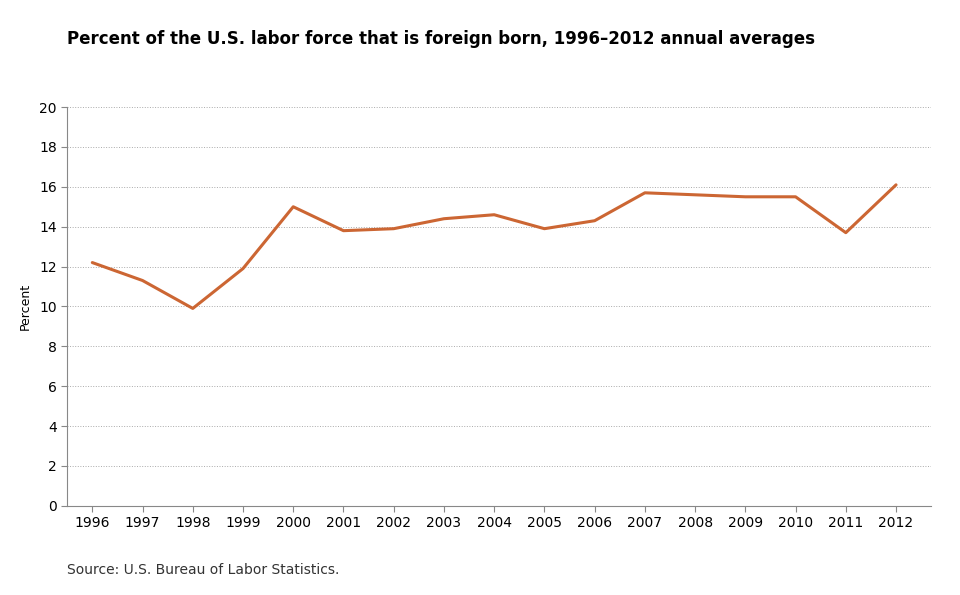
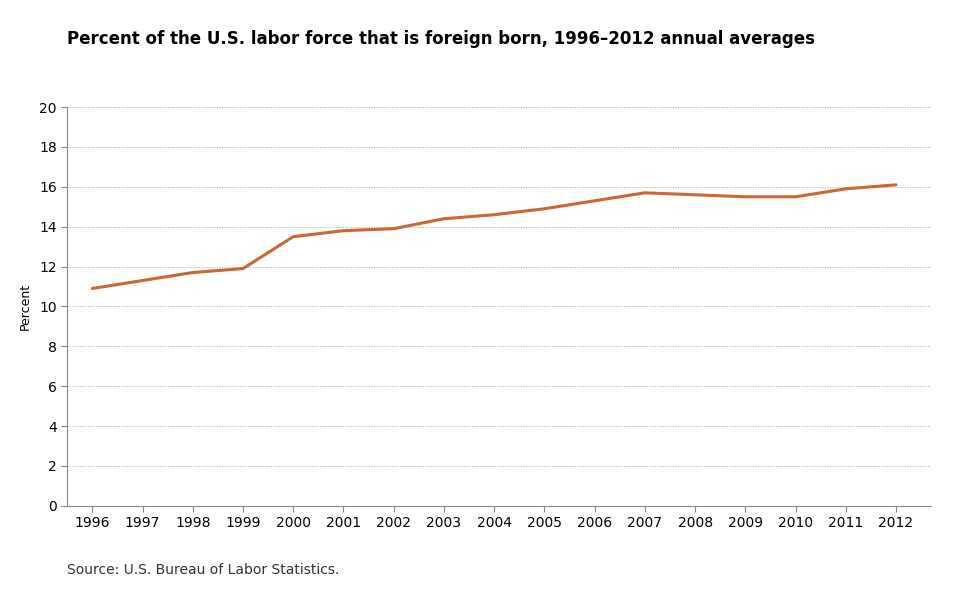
1996: 12.2 -> 10.9
1998: 9.9 -> 11.7
2000: 15.0 -> 13.5
2005: 13.9 -> 14.9
2006: 14.3 -> 15.3
2011: 13.7 -> 15.9
